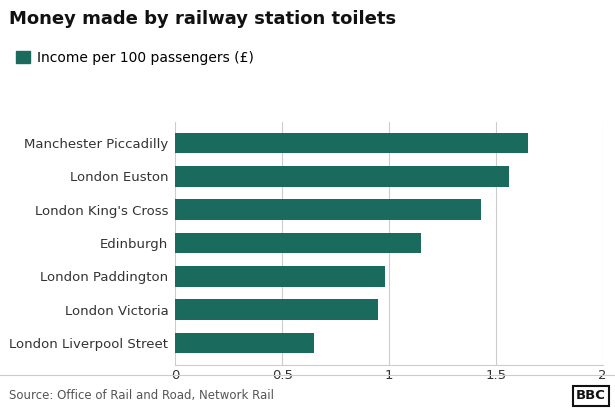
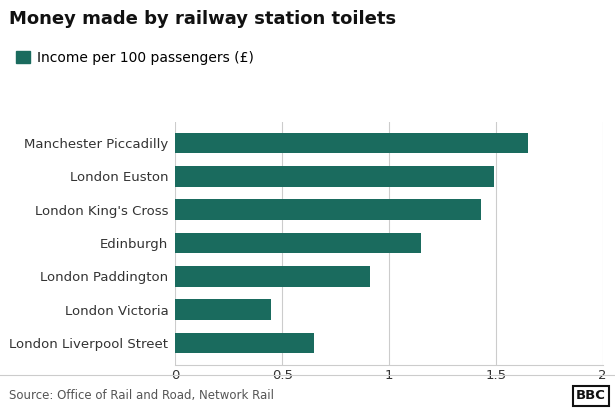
London Euston: 1.56 -> 1.49
London Paddington: 0.98 -> 0.91
London Victoria: 0.95 -> 0.45
